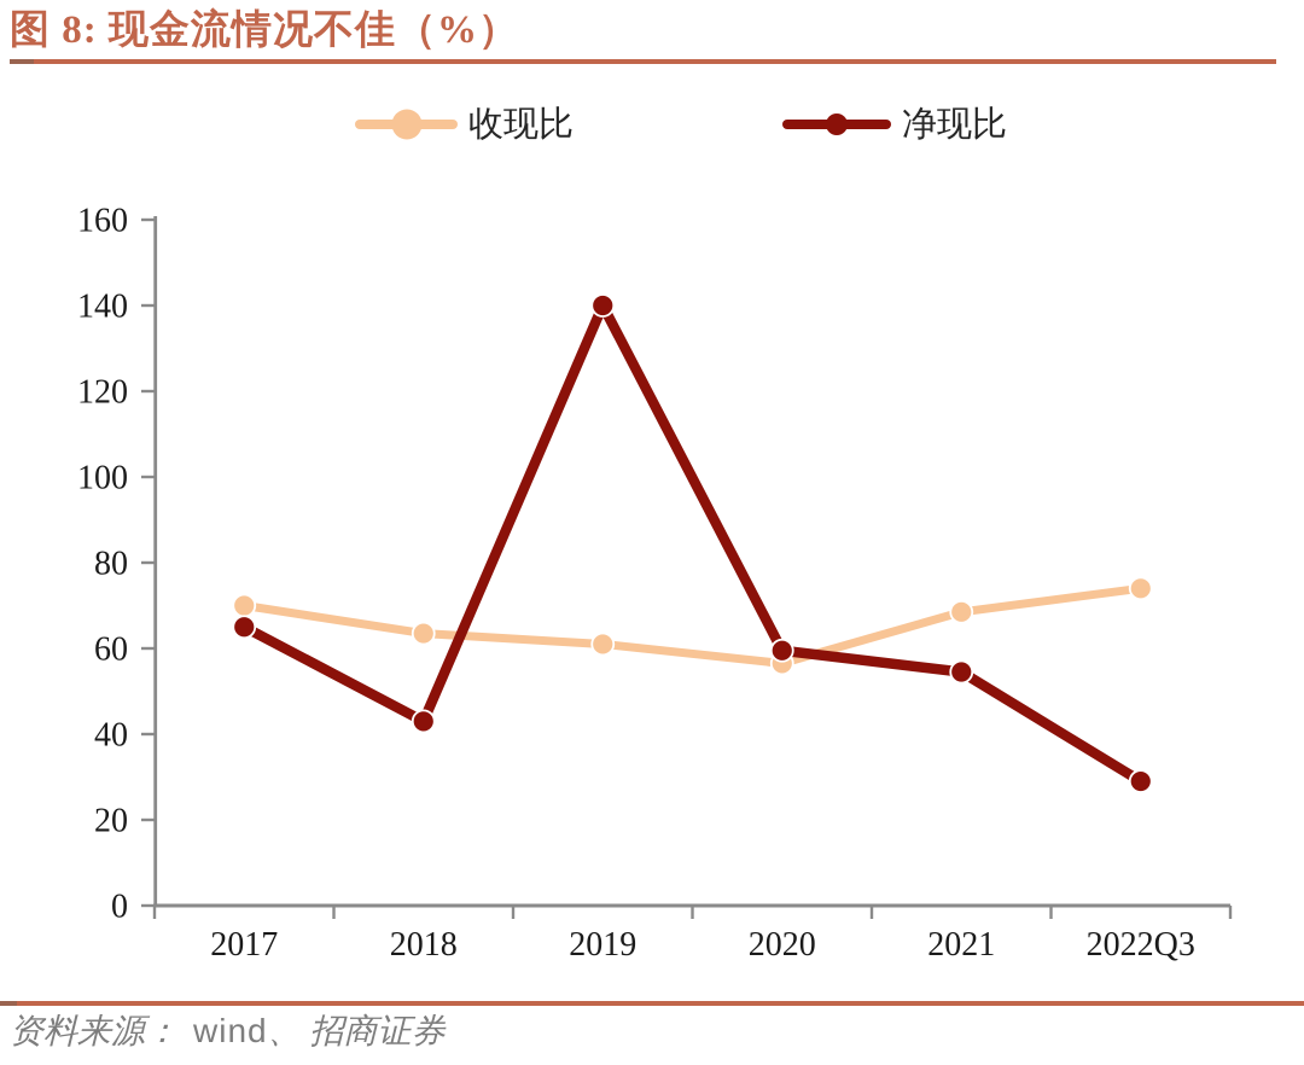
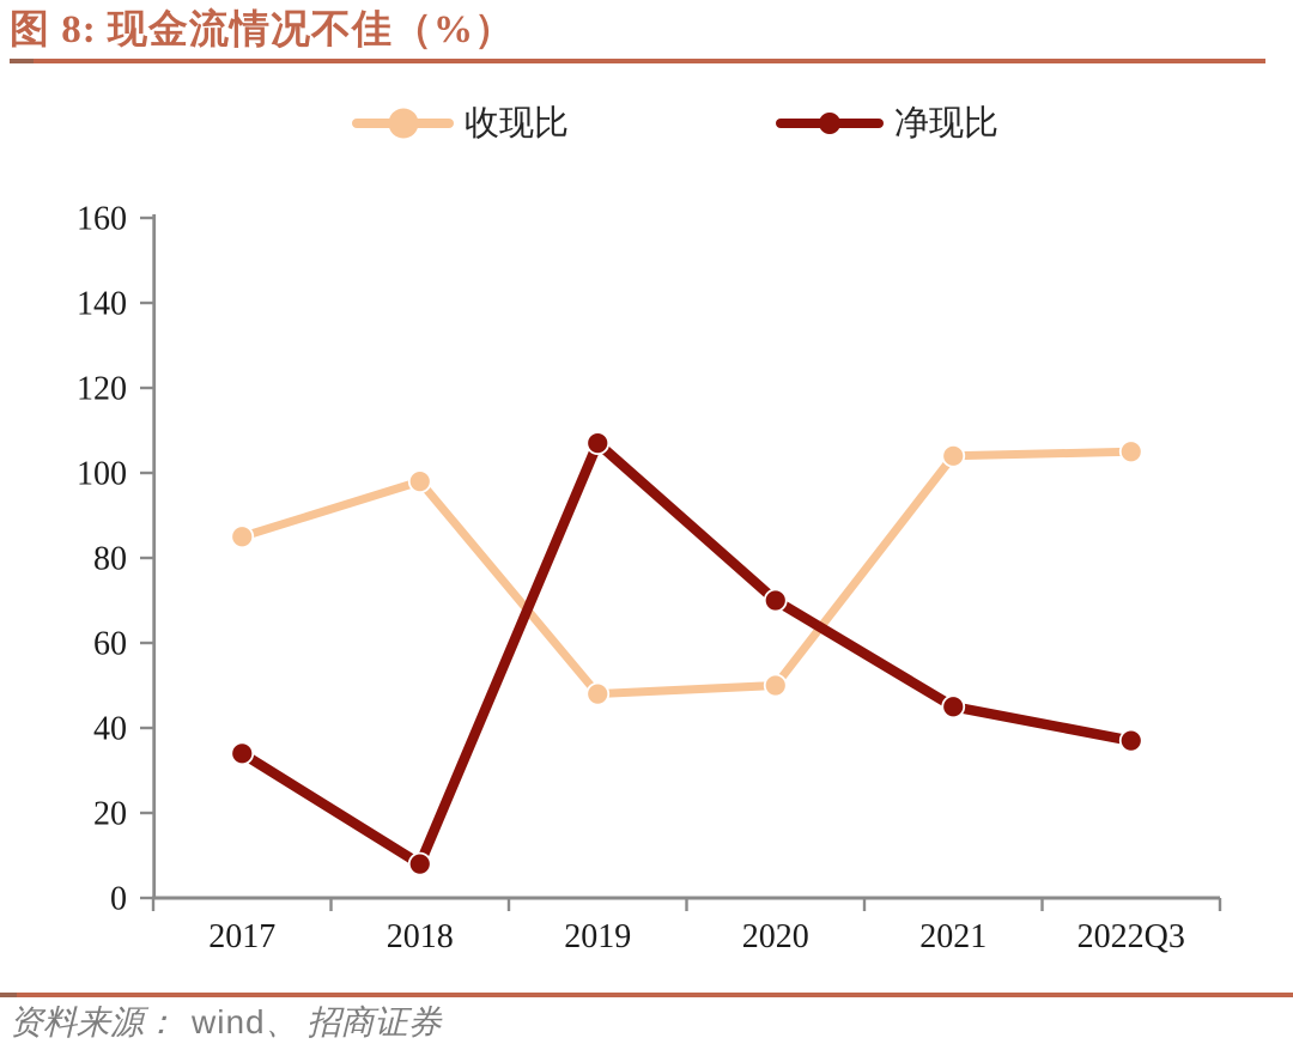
收现比/2017: 70 -> 85
净现比/2017: 65 -> 34
收现比/2018: 64 -> 98
净现比/2018: 43 -> 8
收现比/2019: 61 -> 48
净现比/2019: 140 -> 107
收现比/2020: 56 -> 50
净现比/2020: 60 -> 70
收现比/2021: 68 -> 104
净现比/2021: 54 -> 45
收现比/2022Q3: 74 -> 105
净现比/2022Q3: 29 -> 37
